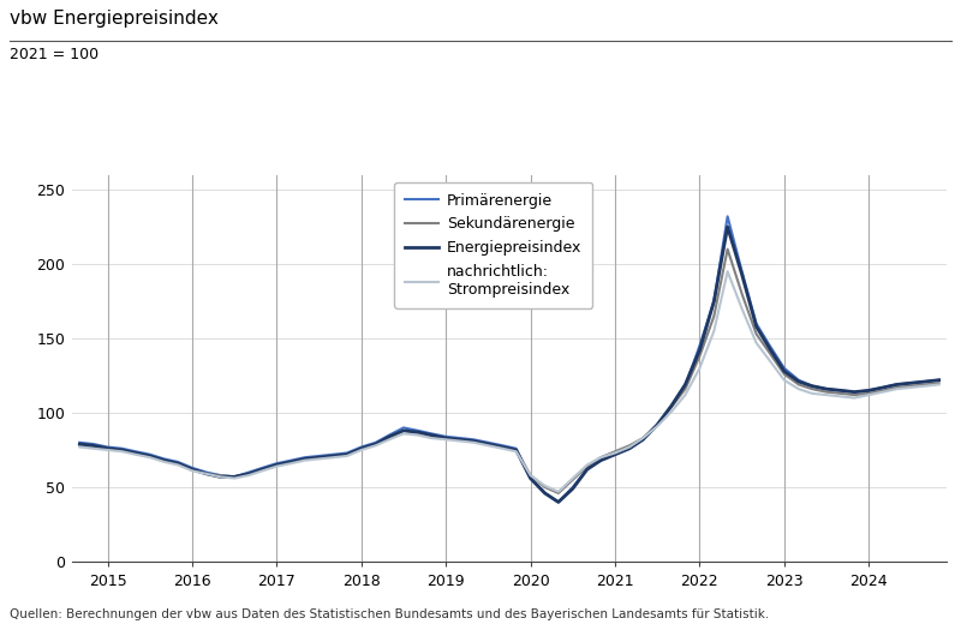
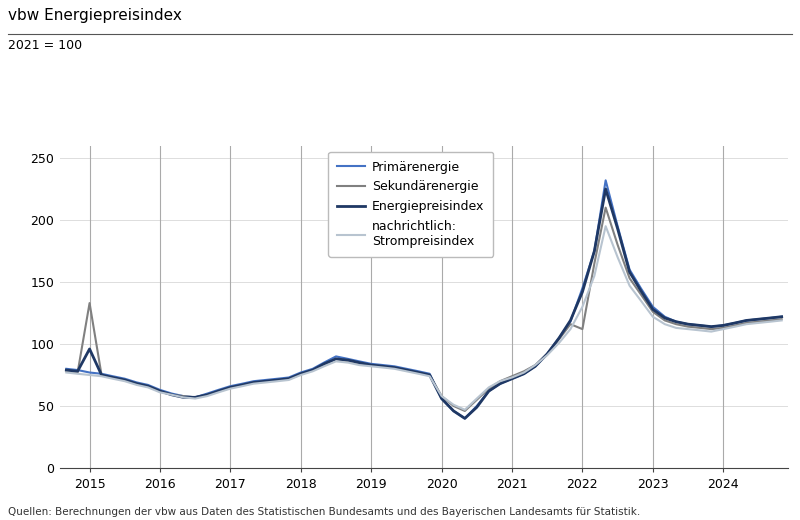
Sekundärenergie/2015: 76 -> 133
Energiepreisindex/2015: 76 -> 96
Sekundärenergie/2022: 138 -> 112
